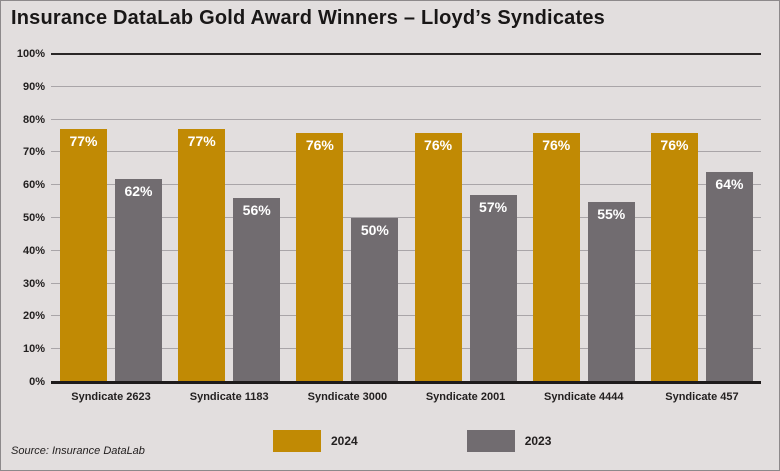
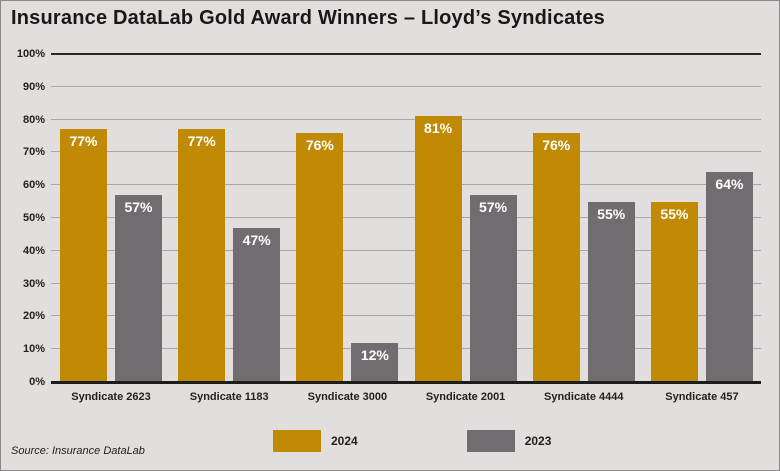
2023/Syndicate 2623: 62% -> 57%
2023/Syndicate 1183: 56% -> 47%
2023/Syndicate 3000: 50% -> 12%
2024/Syndicate 2001: 76% -> 81%
2024/Syndicate 457: 76% -> 55%
